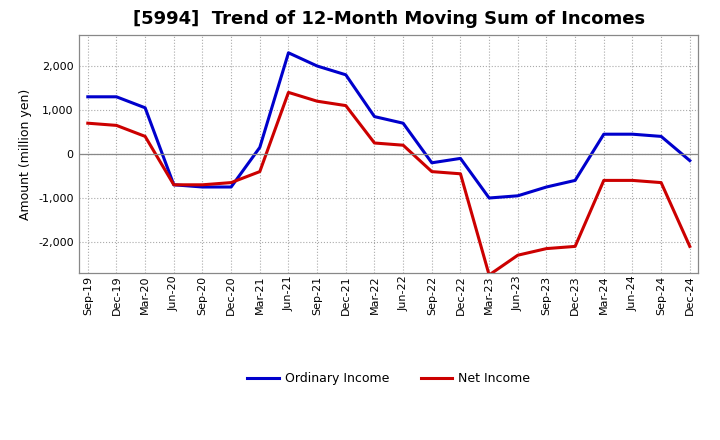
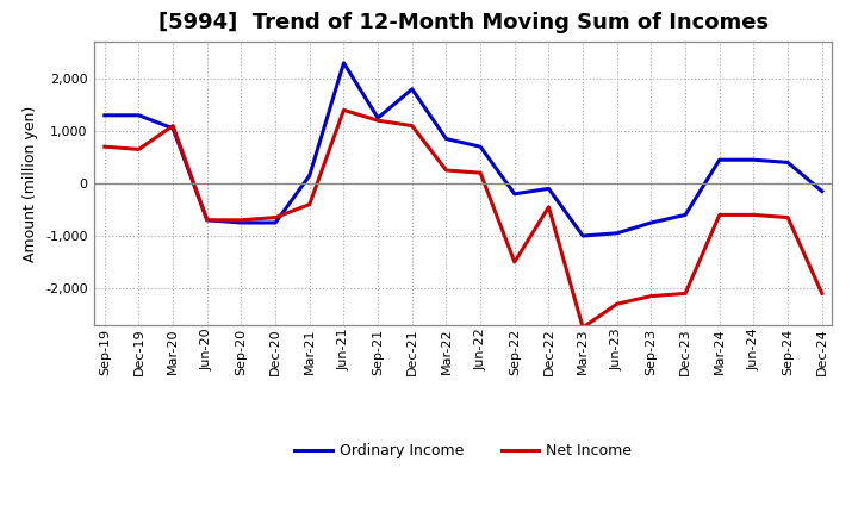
Net Income/Mar-20: 400 -> 1,100
Ordinary Income/Sep-21: 2,000 -> 1,250
Net Income/Sep-22: -400 -> -1,500
